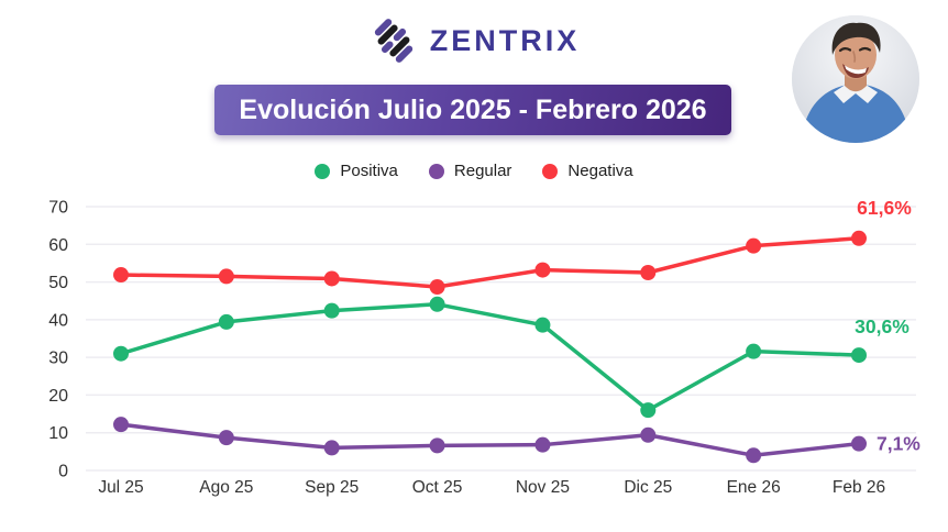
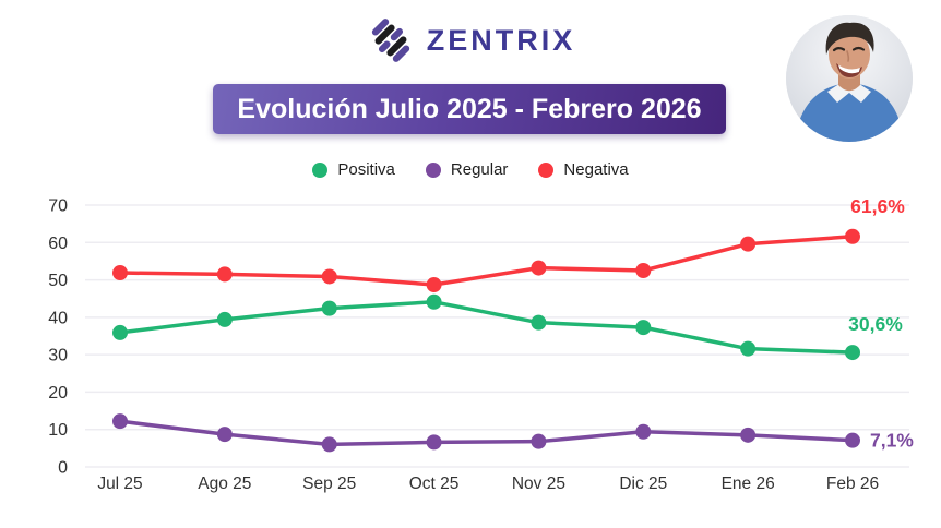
Positiva/Jul 25: 31 -> 36
Positiva/Dic 25: 16 -> 37
Regular/Ene 26: 4 -> 8
